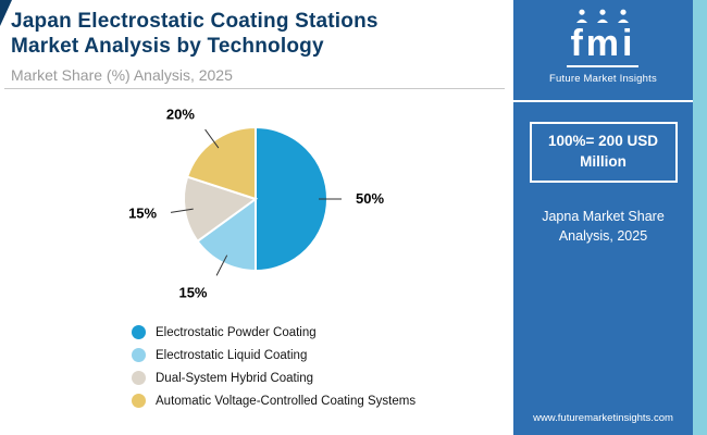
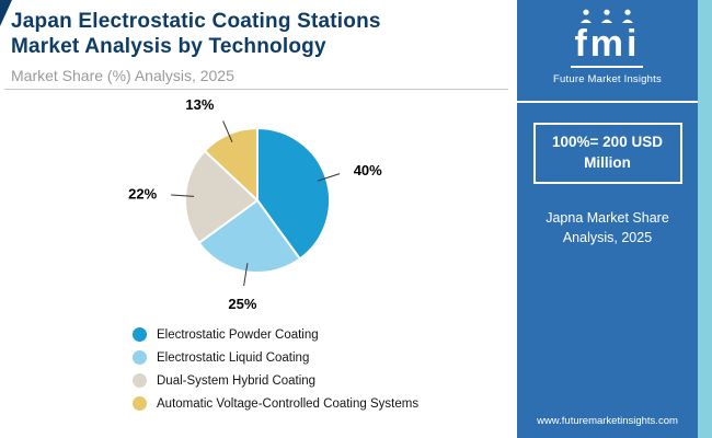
Electrostatic Powder Coating: 50% -> 40%
Electrostatic Liquid Coating: 15% -> 25%
Dual-System Hybrid Coating: 15% -> 22%
Automatic Voltage-Controlled Coating Systems: 20% -> 13%
